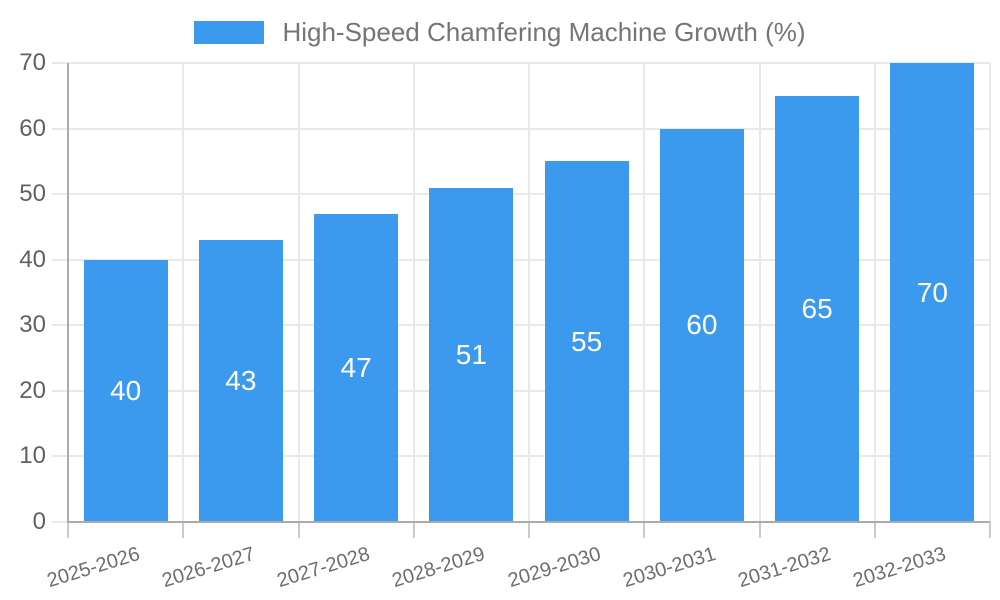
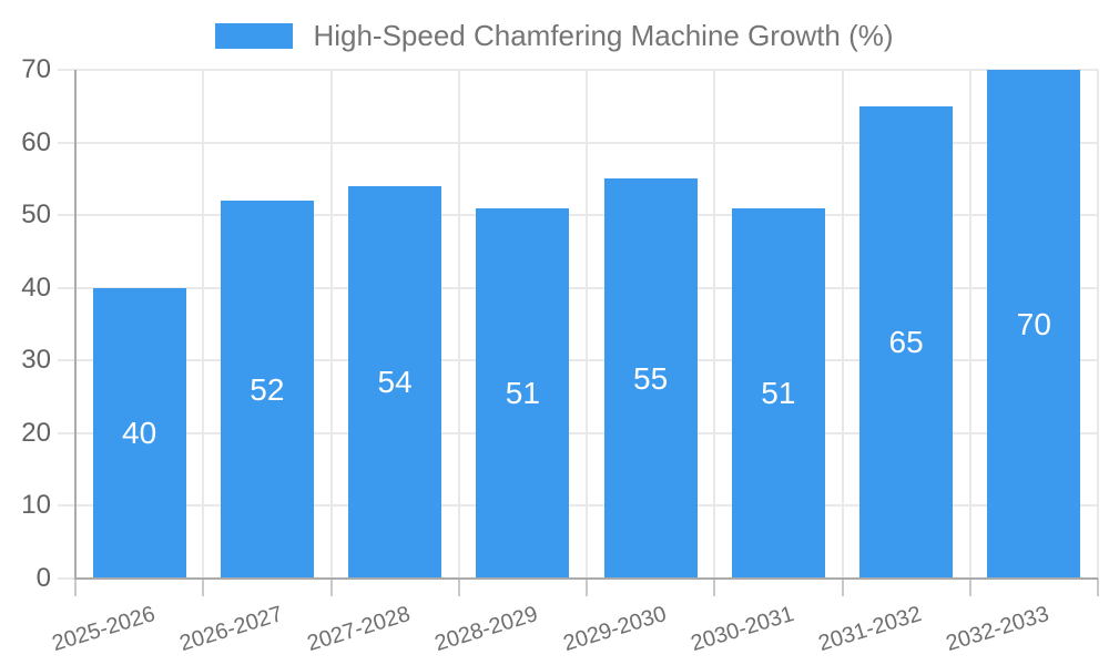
2026-2027: 43 -> 52
2027-2028: 47 -> 54
2030-2031: 60 -> 51
